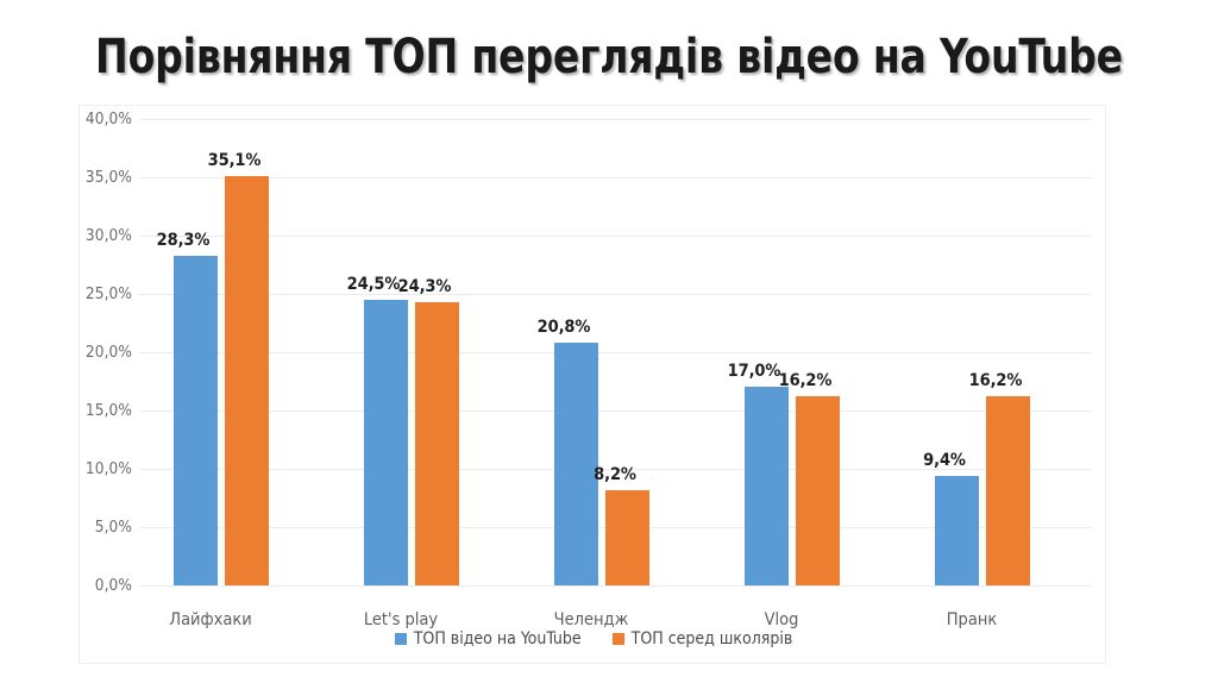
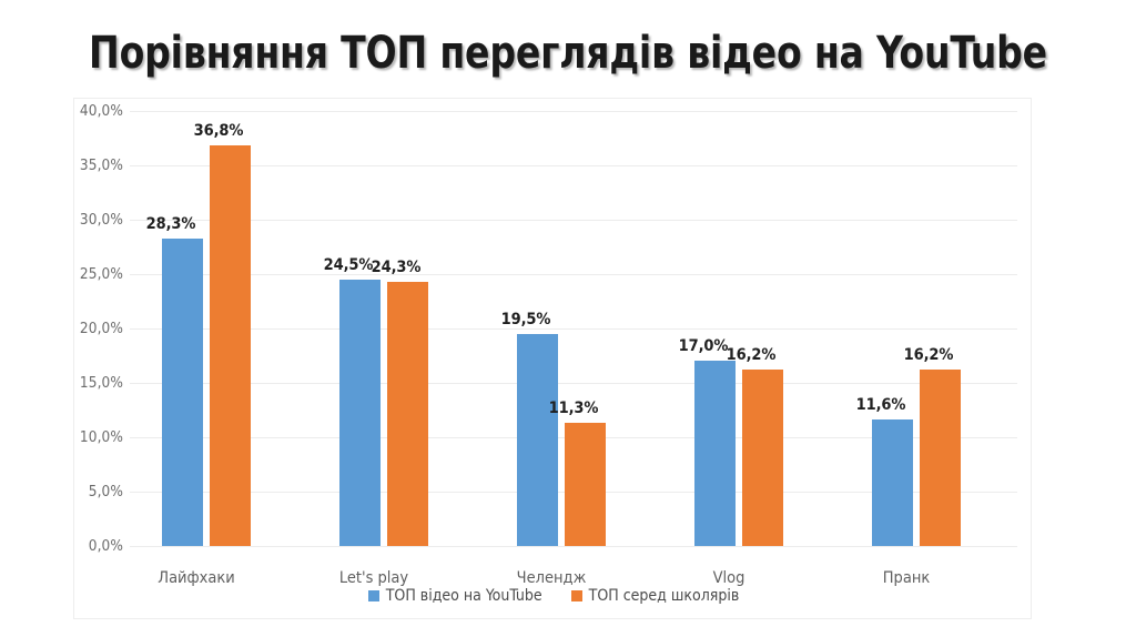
ТОП серед школярів/Лайфхаки: 35,1% -> 36,8%
ТОП відео на YouTube/Челендж: 20,8% -> 19,5%
ТОП серед школярів/Челендж: 8,2% -> 11,3%
ТОП відео на YouTube/Пранк: 9,4% -> 11,6%
